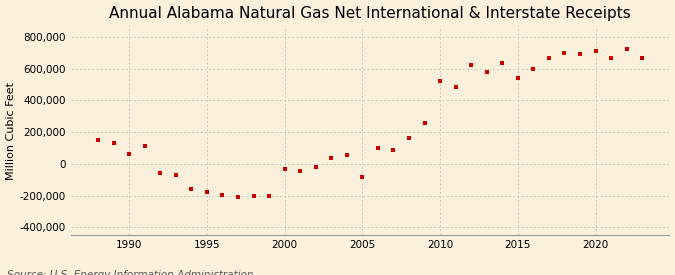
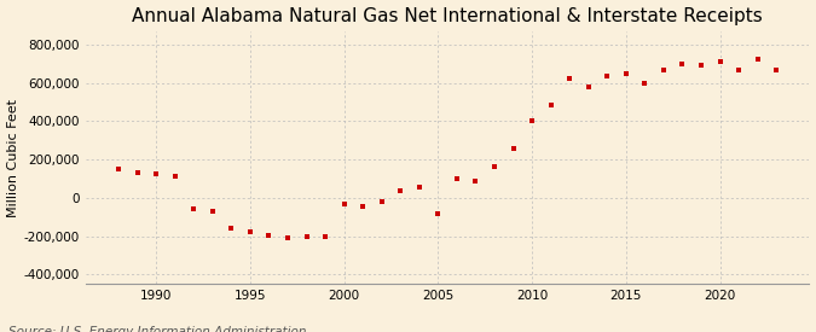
1990: 60,000 -> 120,000
2010: 520,000 -> 400,000
2015: 540,000 -> 650,000
